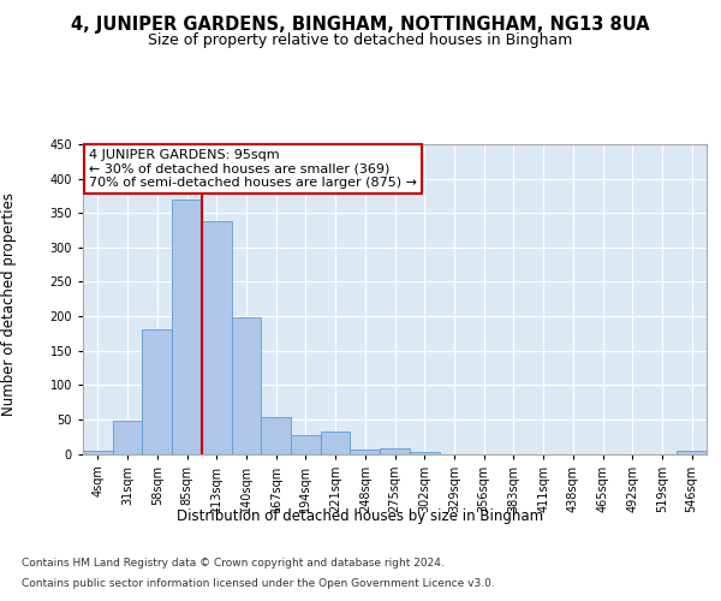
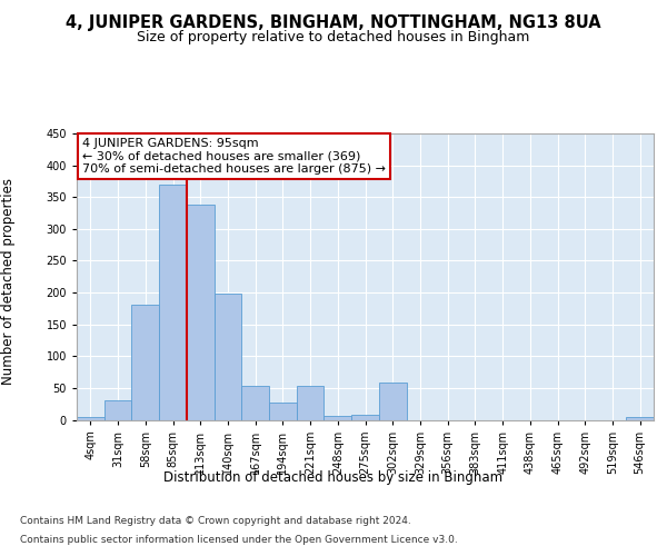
31sqm: 48 -> 30
221sqm: 33 -> 54
302sqm: 2 -> 58
